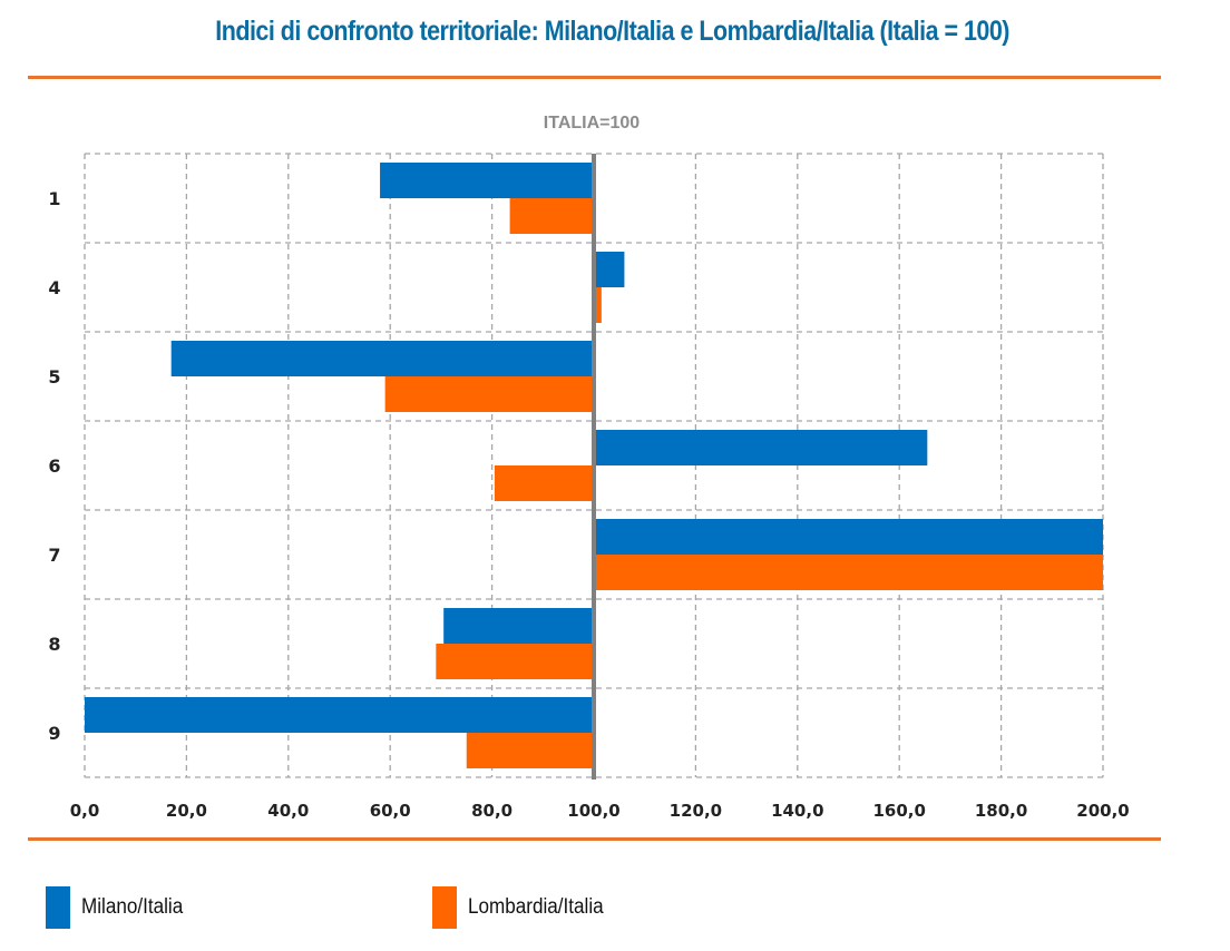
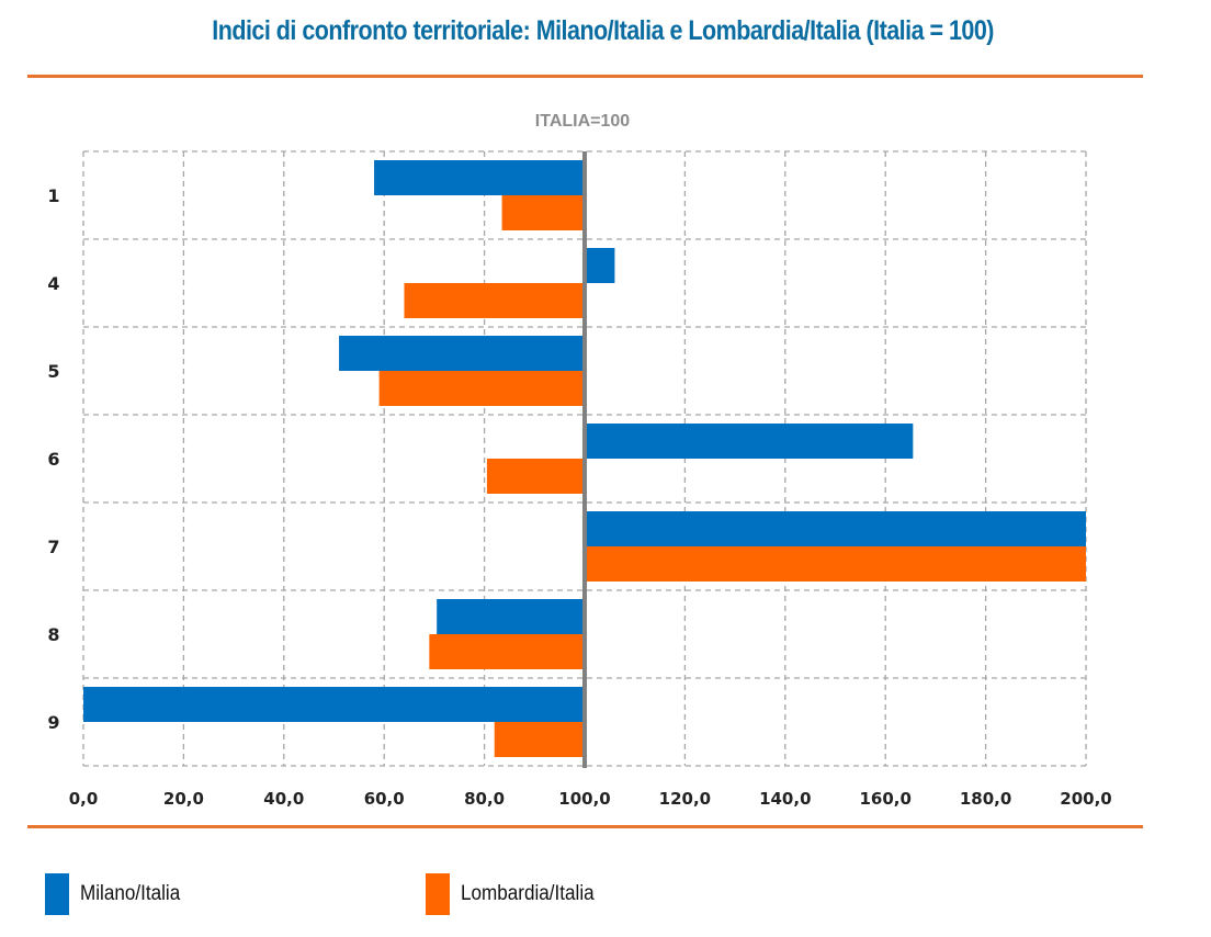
Lombardia/Italia/4: 102 -> 64
Milano/Italia/5: 17 -> 51
Lombardia/Italia/9: 75 -> 82
